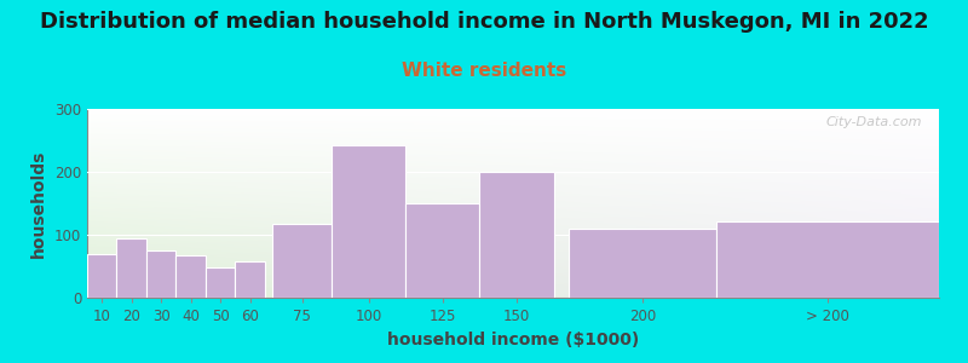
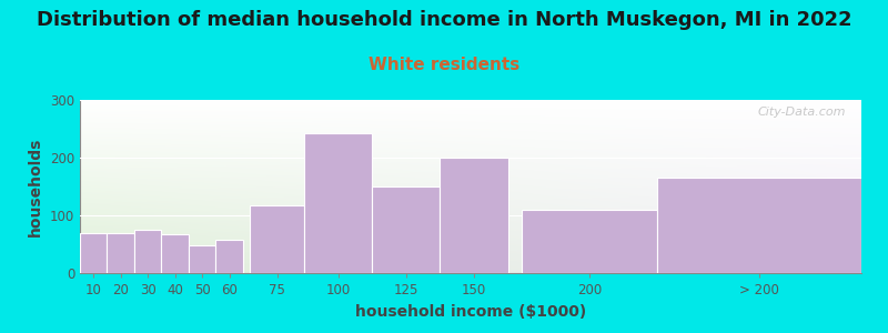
20: 94 -> 70
> 200: 122 -> 165
